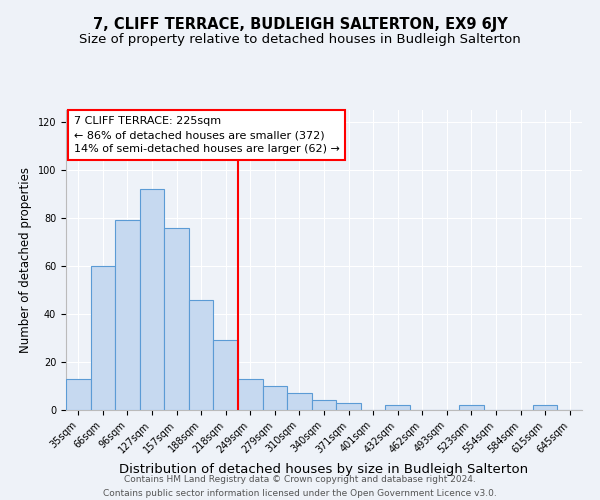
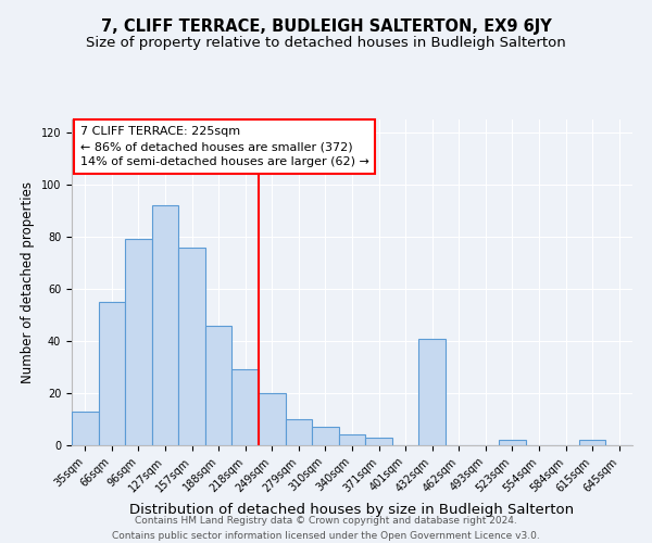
66sqm: 60 -> 55
249sqm: 13 -> 20
432sqm: 2 -> 41
